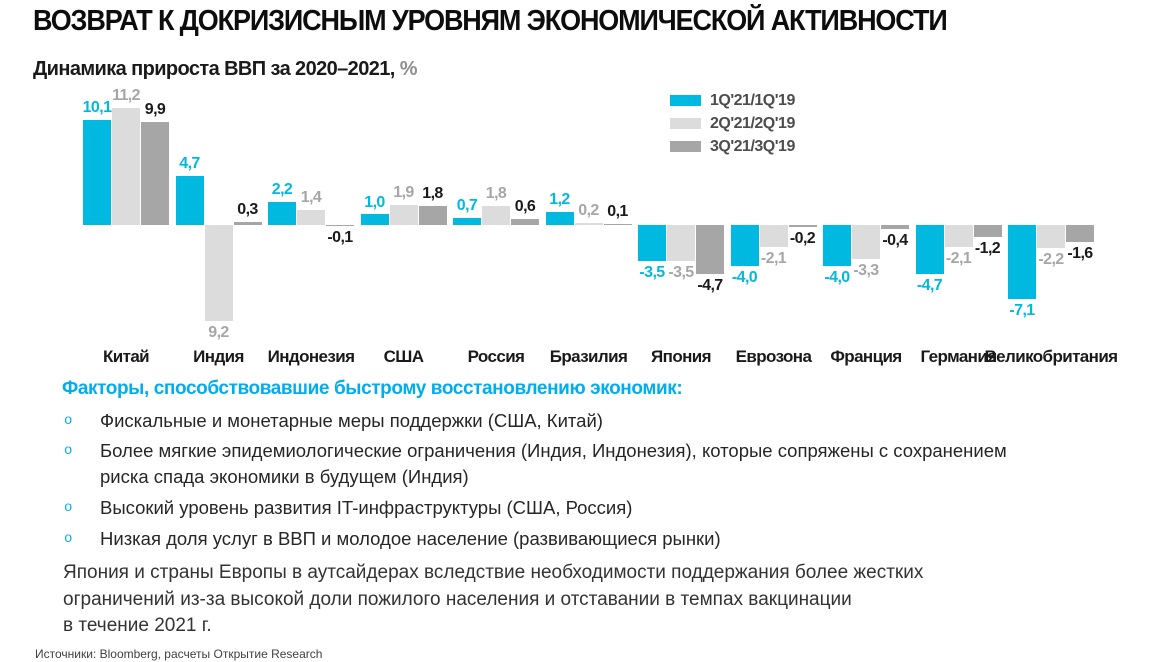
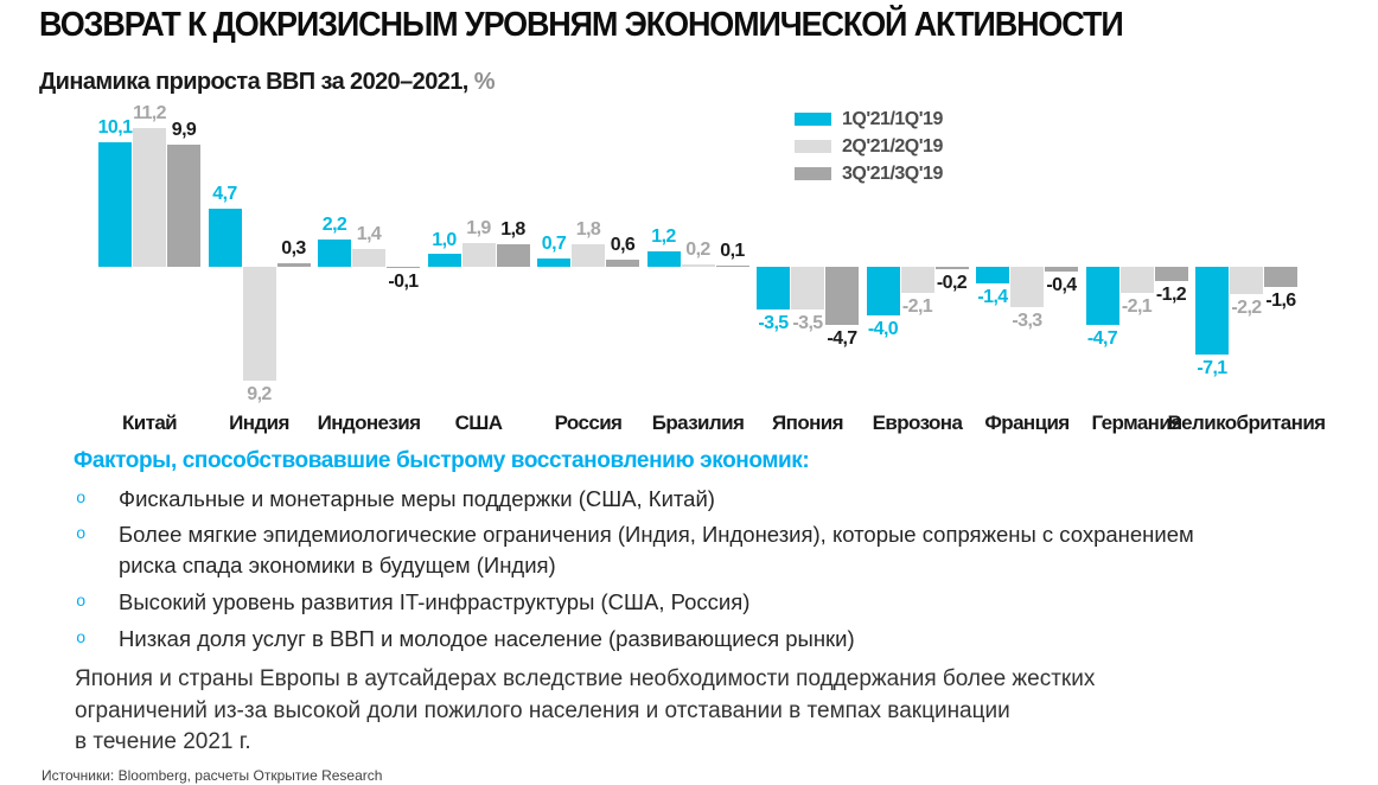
1Q'21/1Q'19/Франция: -4,0 -> -1,4
